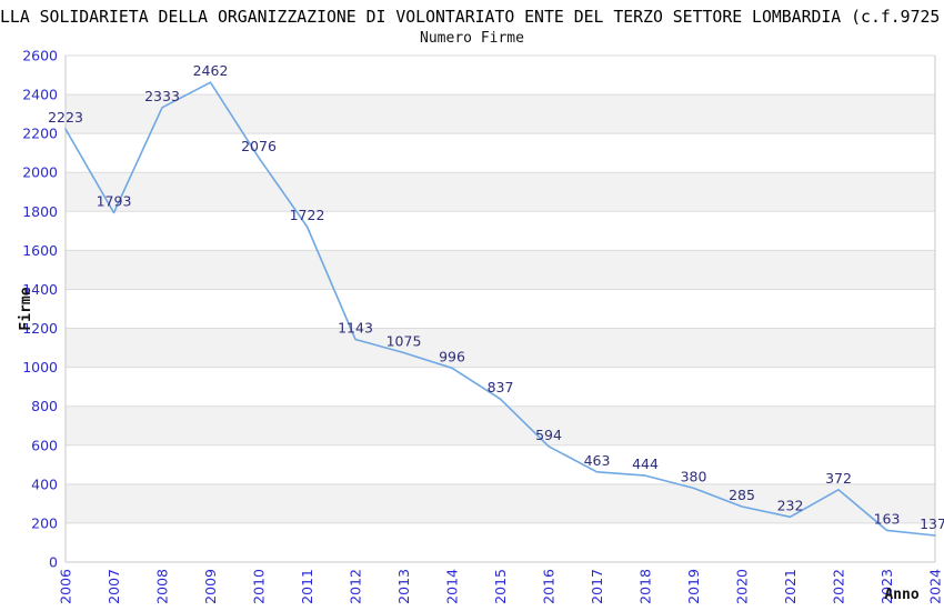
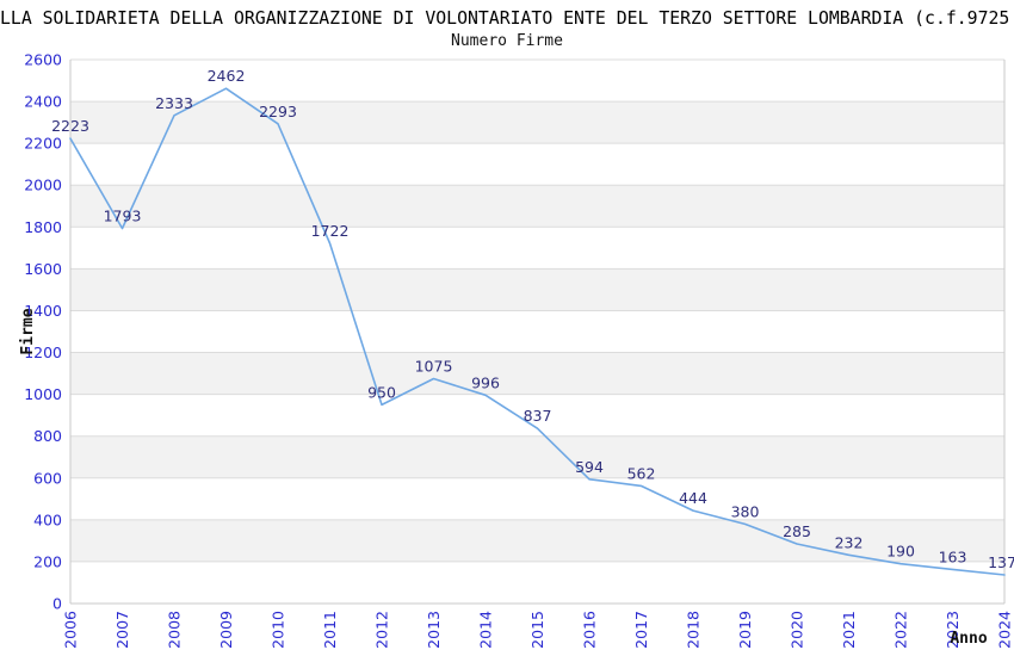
2010: 2076 -> 2293
2012: 1143 -> 950
2017: 463 -> 562
2022: 372 -> 190
